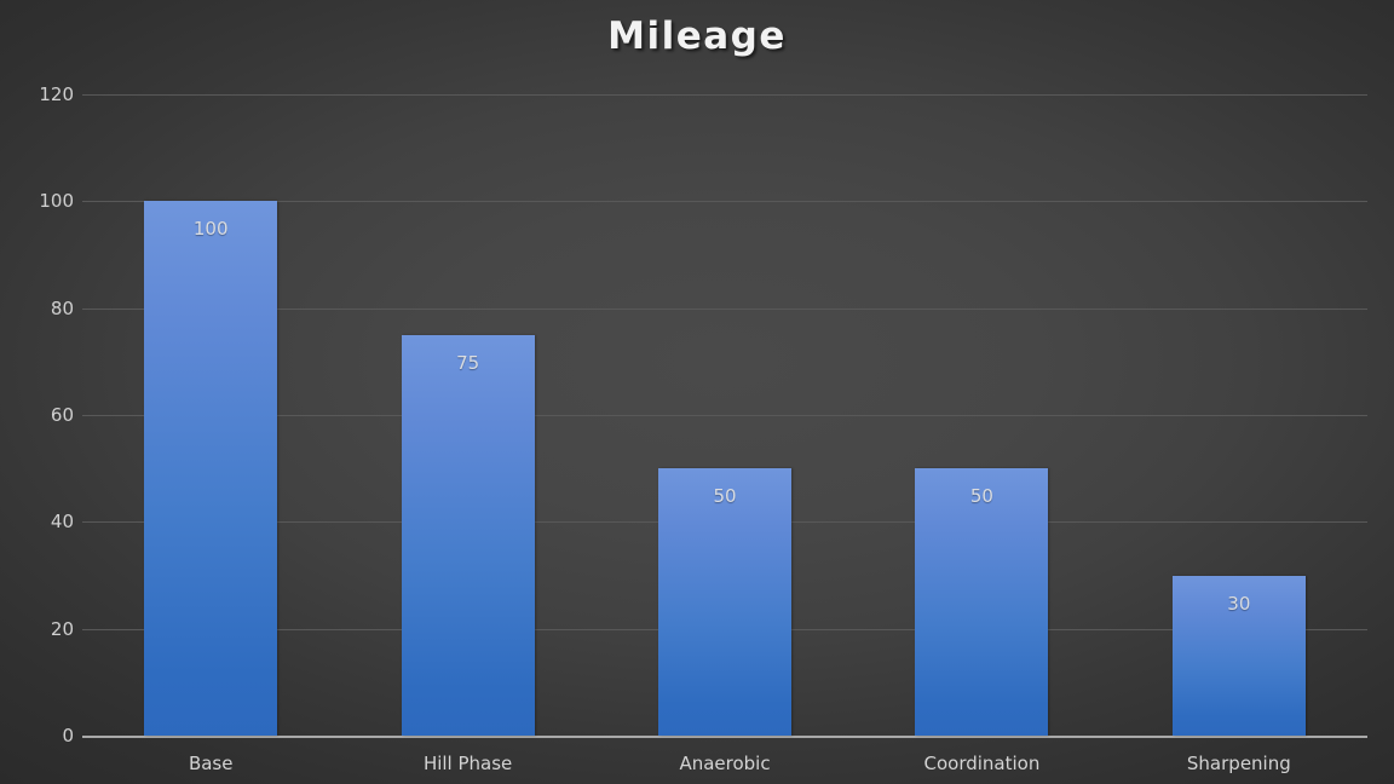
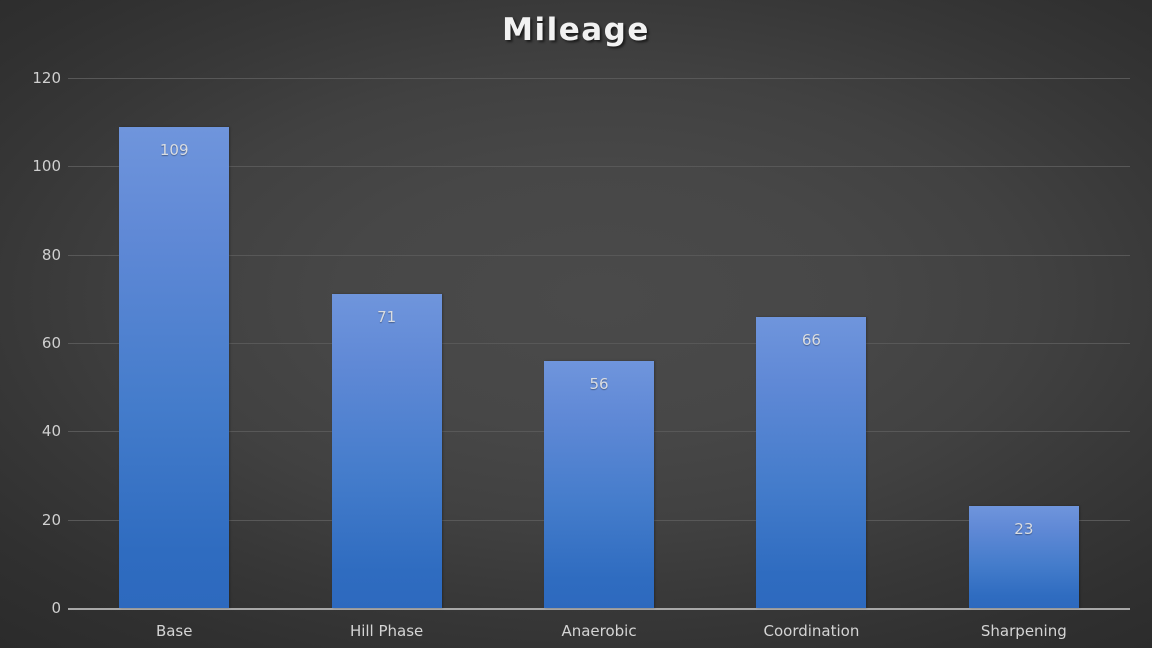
Base: 100 -> 109
Hill Phase: 75 -> 71
Anaerobic: 50 -> 56
Coordination: 50 -> 66
Sharpening: 30 -> 23
